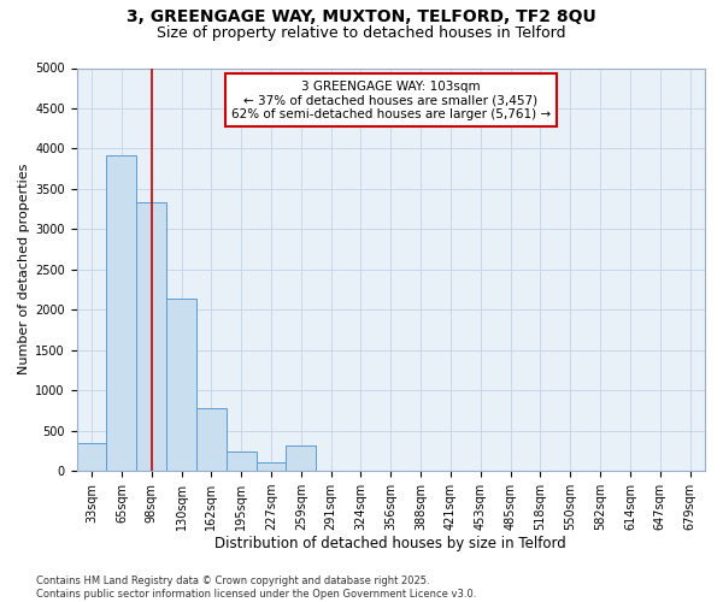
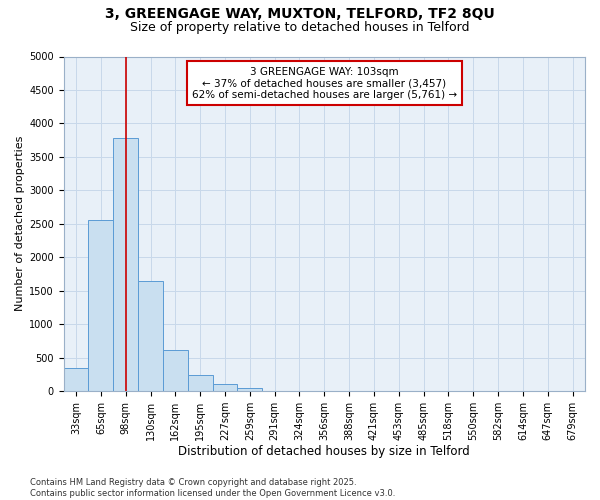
65sqm: 3920 -> 2550
98sqm: 3340 -> 3780
130sqm: 2140 -> 1650
162sqm: 780 -> 620
259sqm: 320 -> 50
